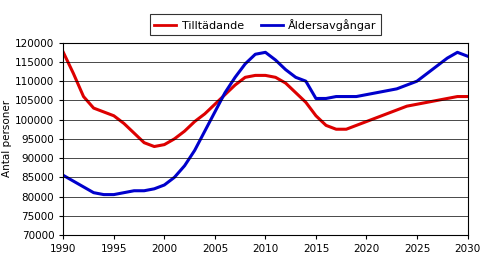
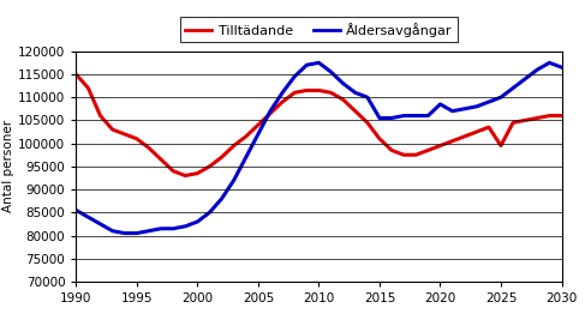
Tilltädande/1990: 117500 -> 115000
Åldersavgångar/2020: 106500 -> 108500
Tilltädande/2025: 104000 -> 99500
